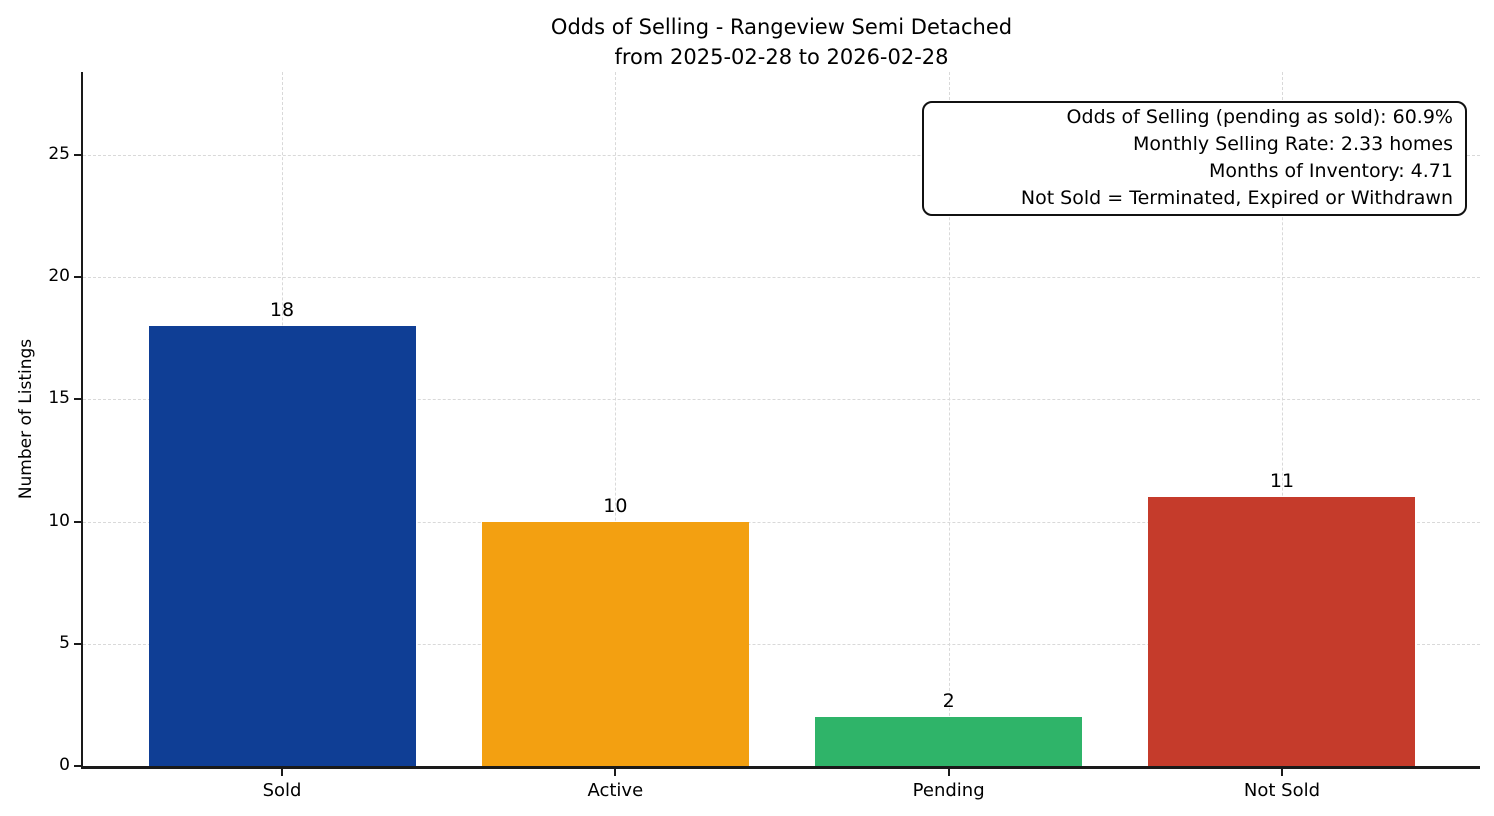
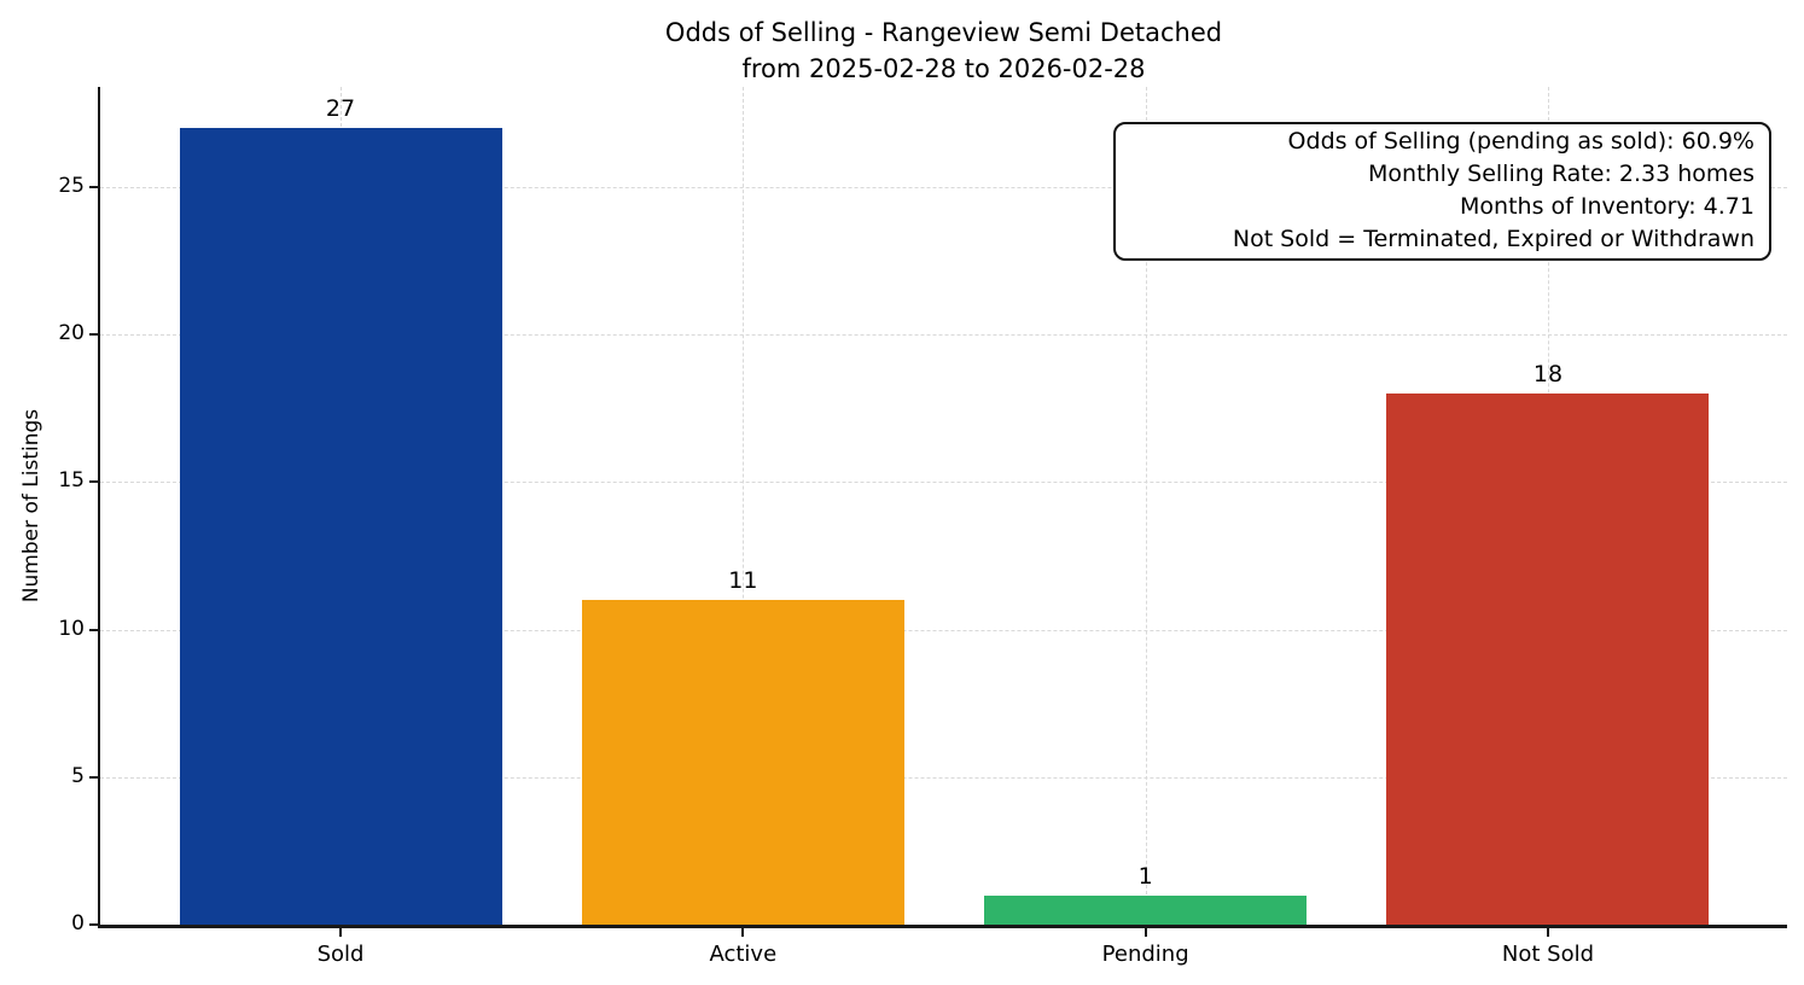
Sold: 18 -> 27
Active: 10 -> 11
Pending: 2 -> 1
Not Sold: 11 -> 18
